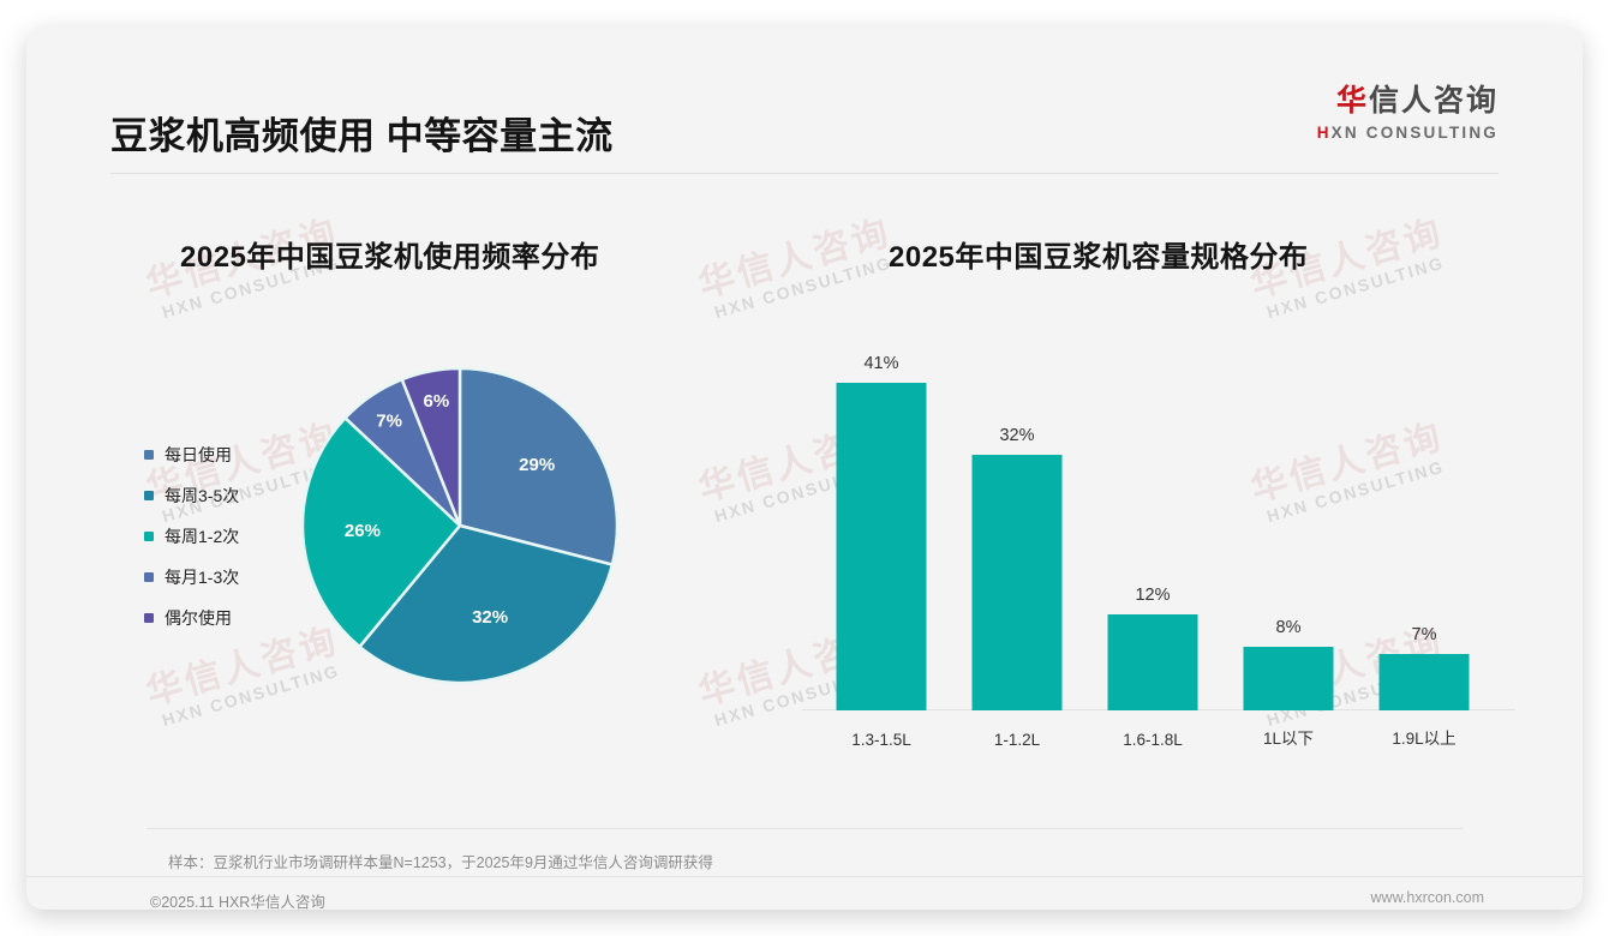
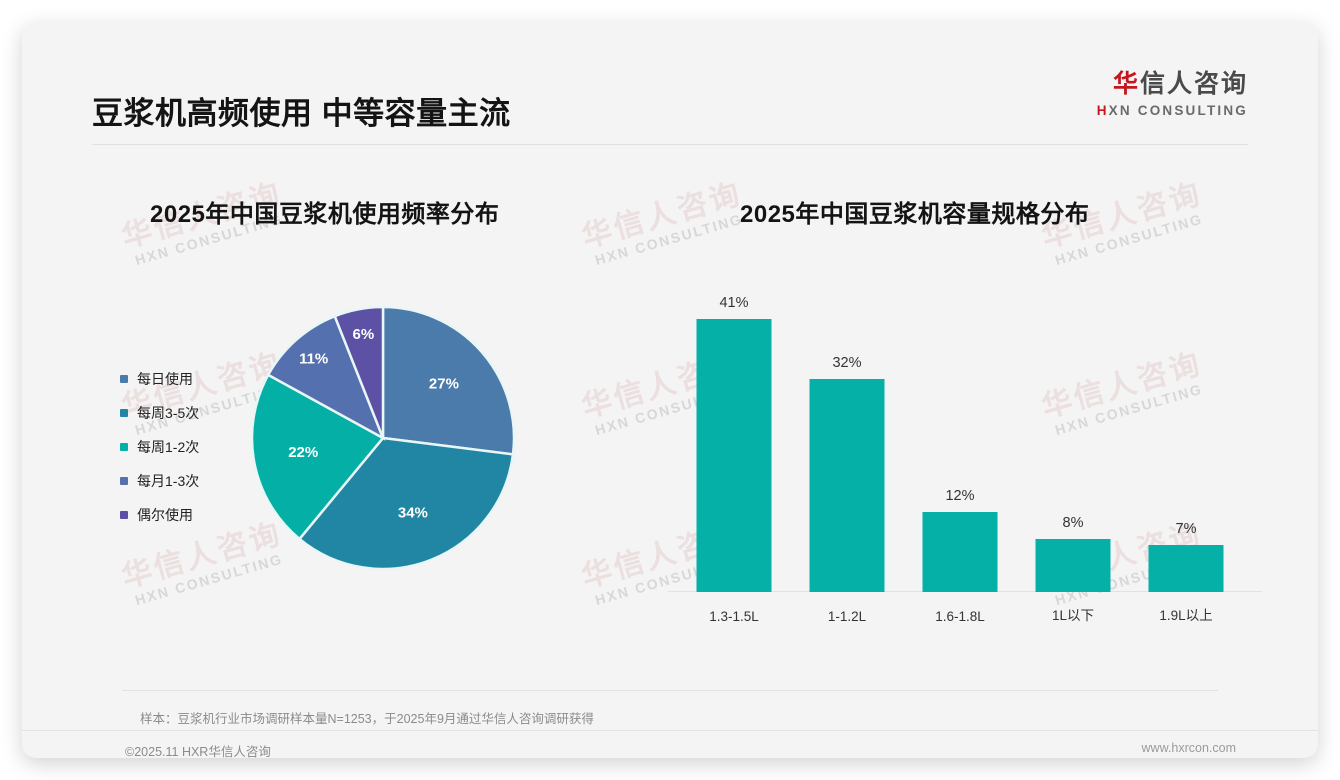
2025年中国豆浆机使用频率分布/每日使用: 29% -> 27%
2025年中国豆浆机使用频率分布/每周3-5次: 32% -> 34%
2025年中国豆浆机使用频率分布/每周1-2次: 26% -> 22%
2025年中国豆浆机使用频率分布/每月1-3次: 7% -> 11%
